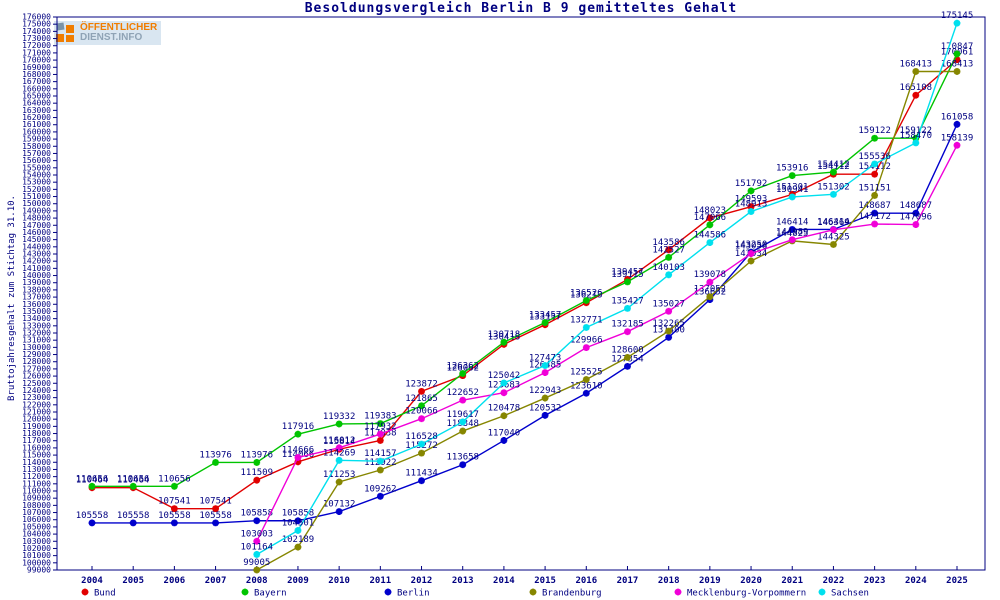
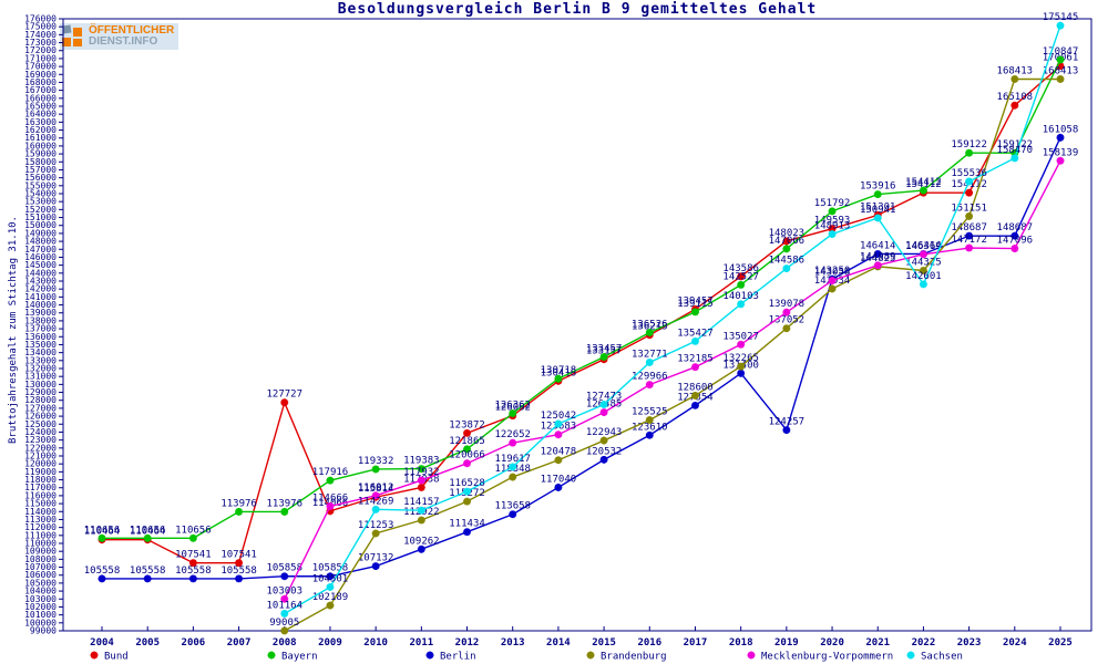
Bund/2008: 111509 -> 127727
Berlin/2019: 136652 -> 124257
Sachsen/2022: 151302 -> 142601
